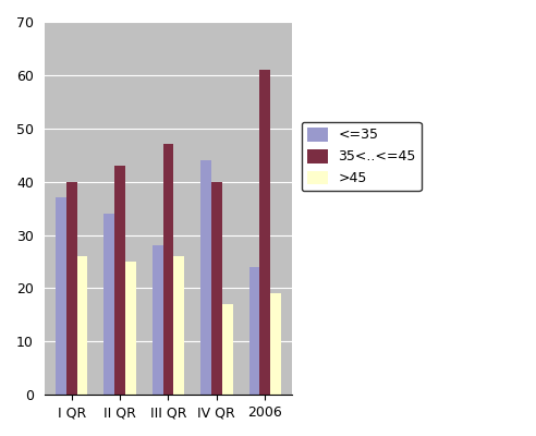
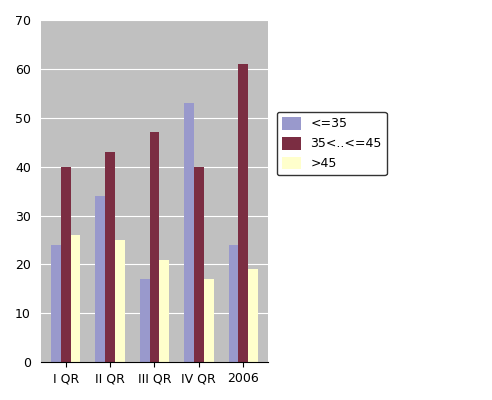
<=35/I QR: 37 -> 24
<=35/III QR: 28 -> 17
>45/III QR: 26 -> 21
<=35/IV QR: 44 -> 53
